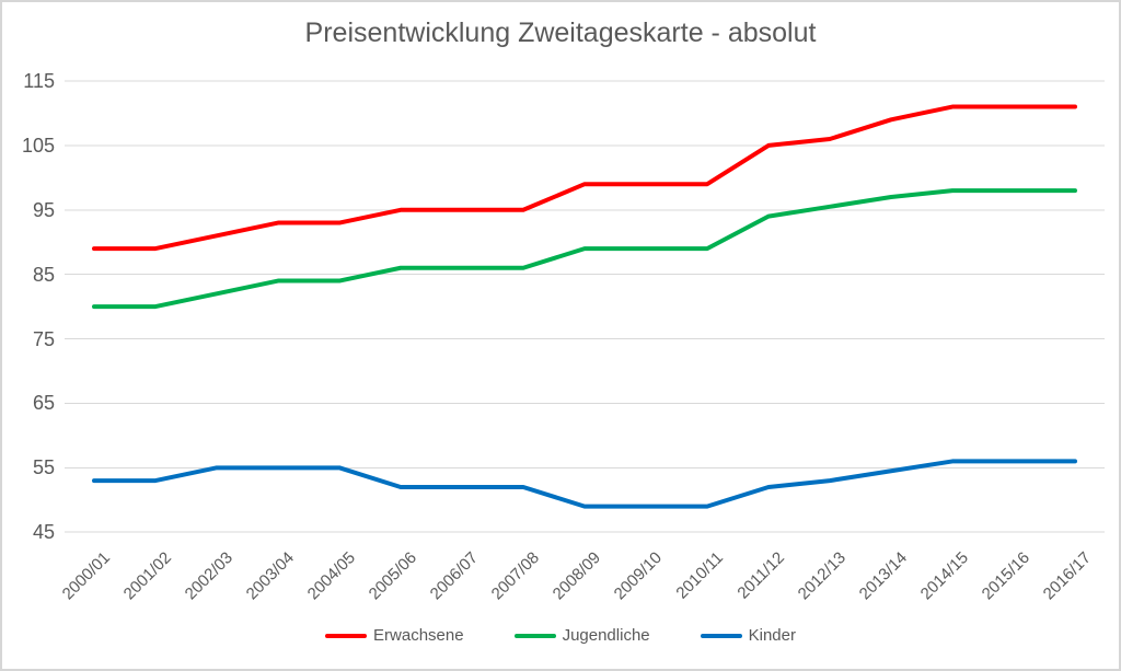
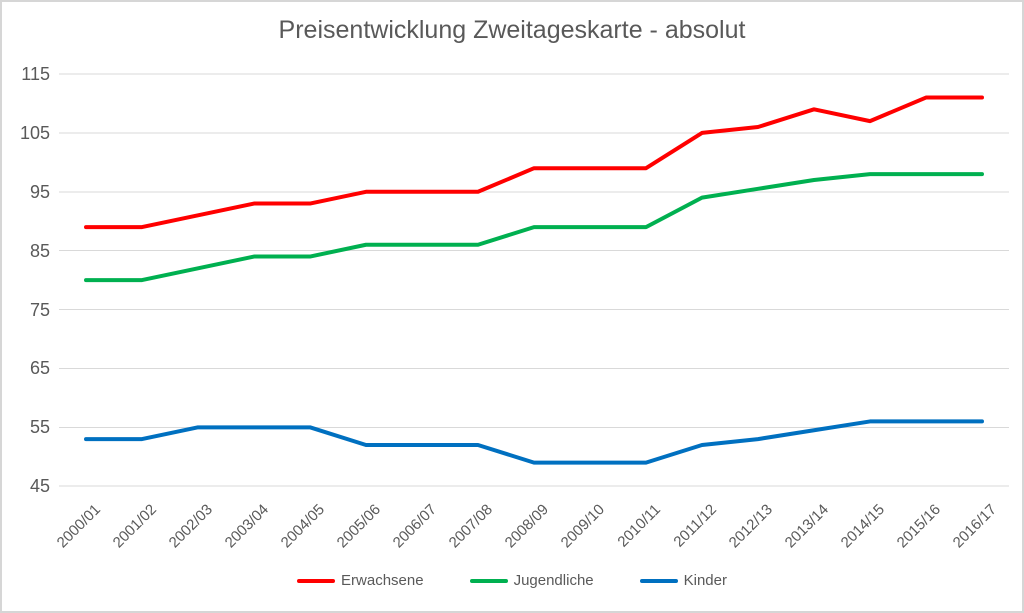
Erwachsene/2014/15: 111 -> 107
